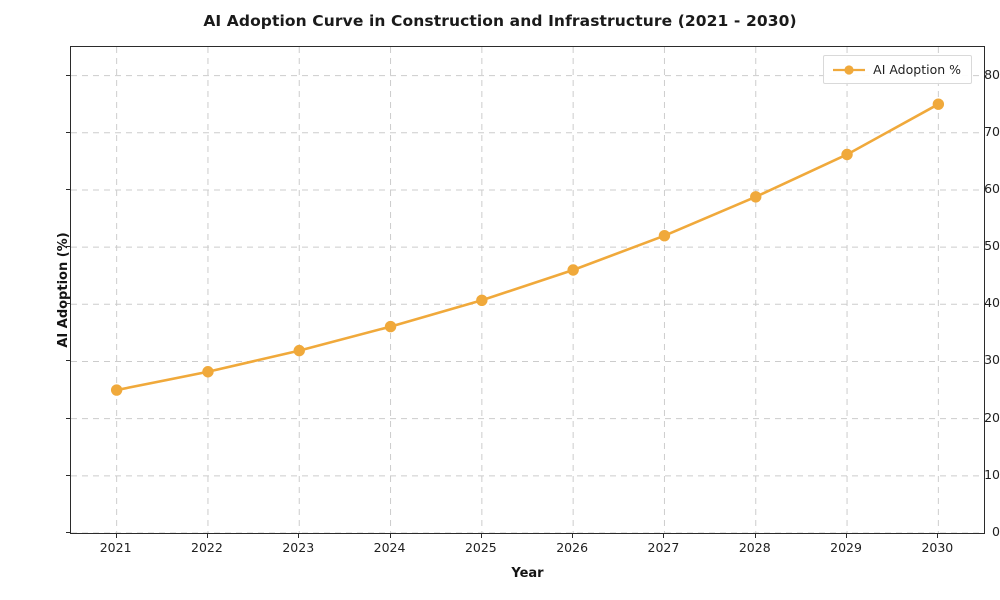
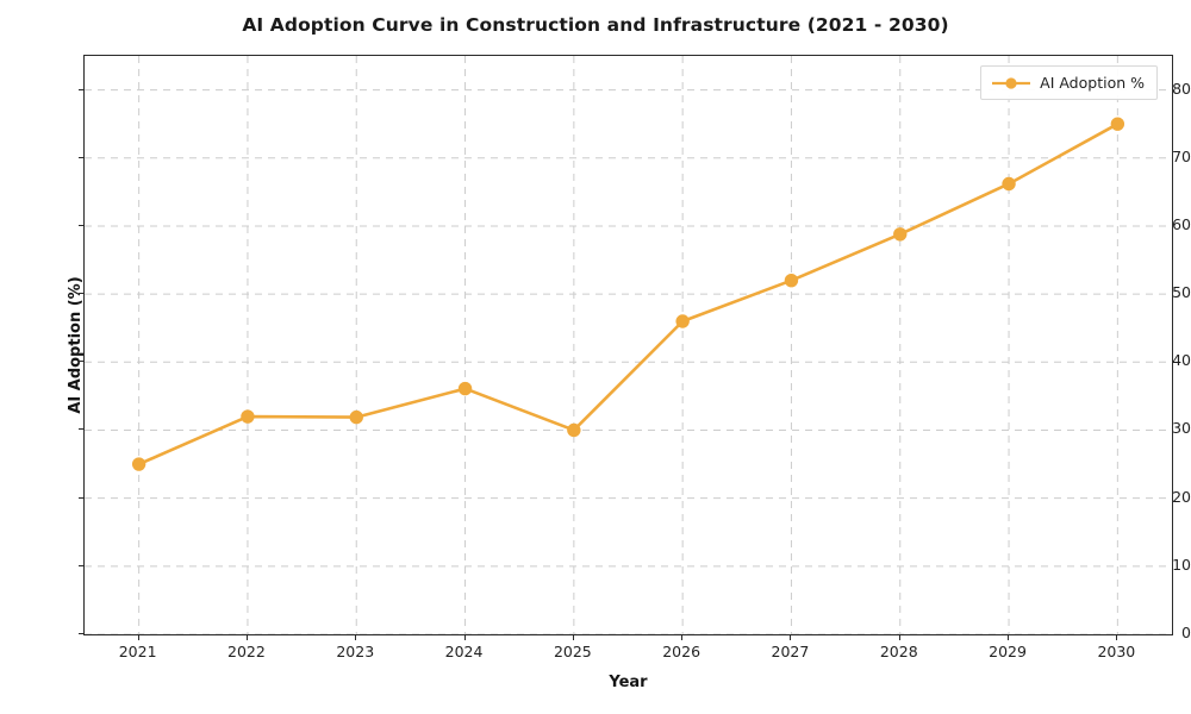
2022: 28 -> 32
2025: 41 -> 30
